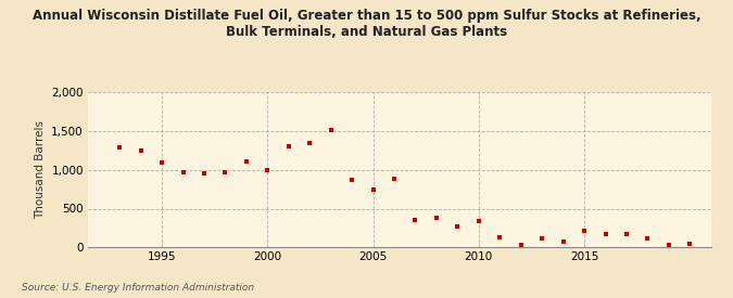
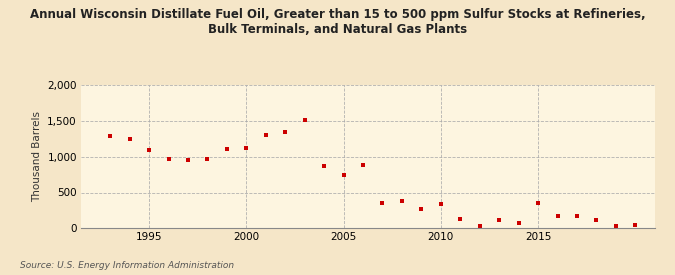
2000: 1,000 -> 1,120
2015: 220 -> 360
